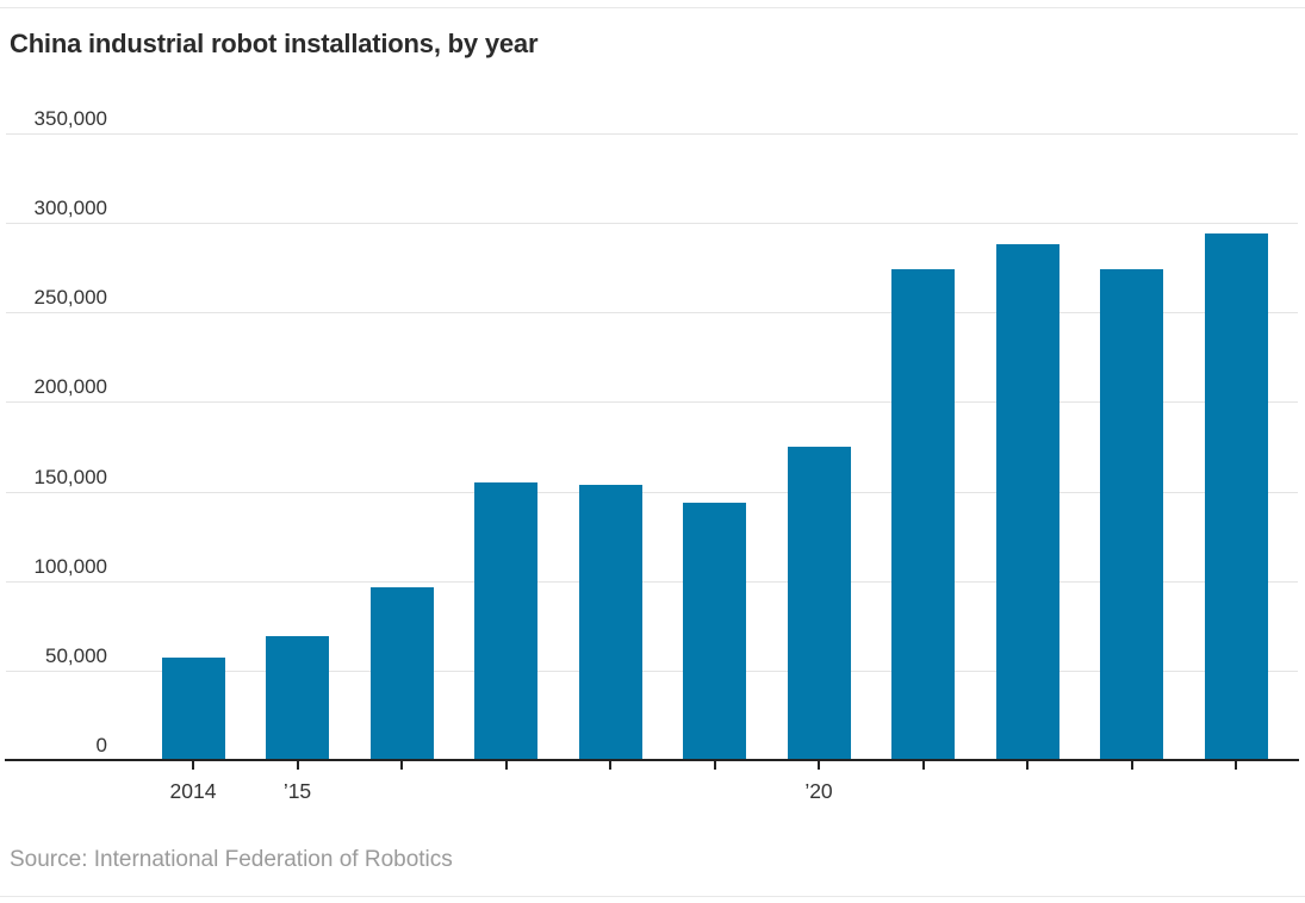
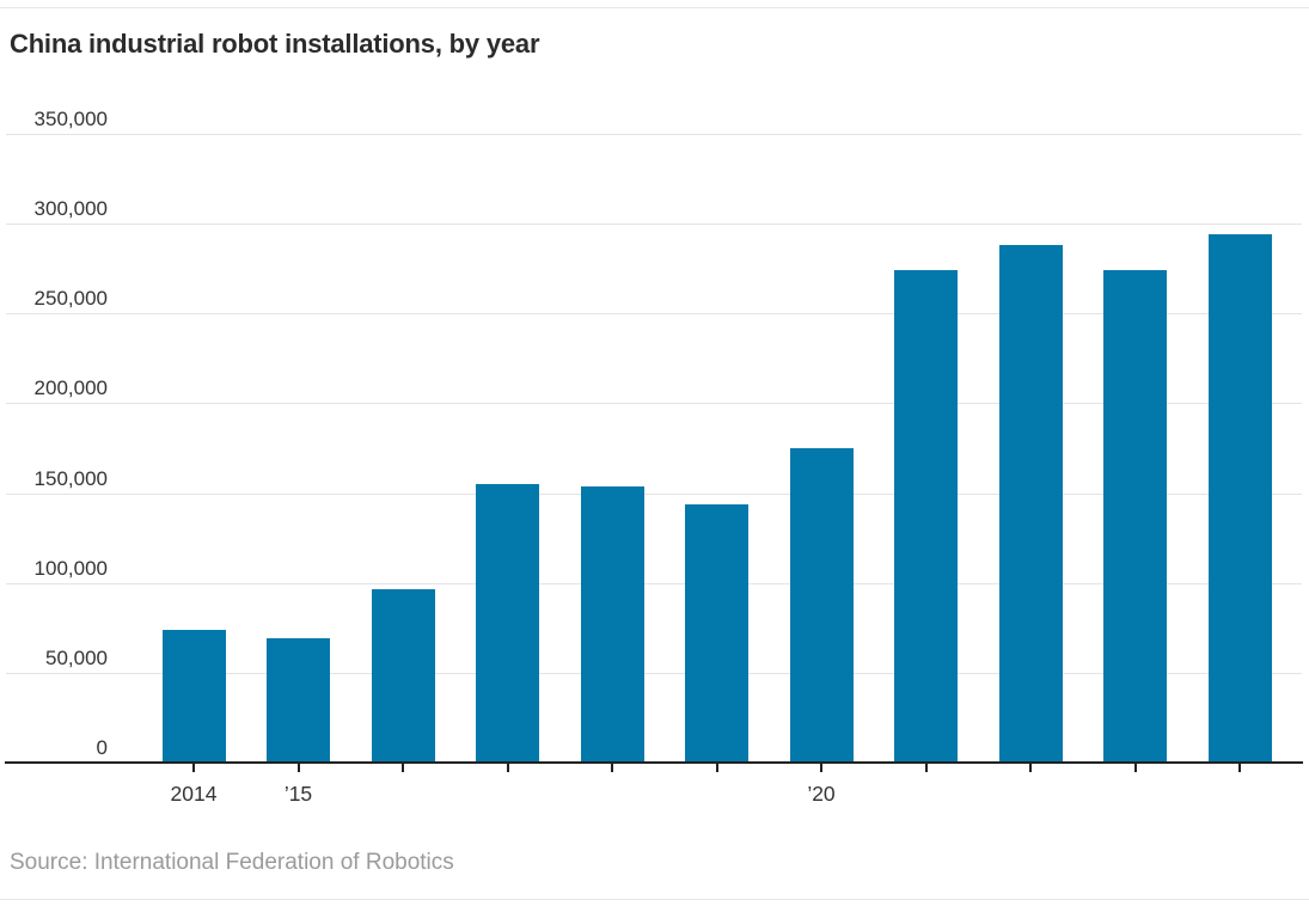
2014: 57000 -> 74000
